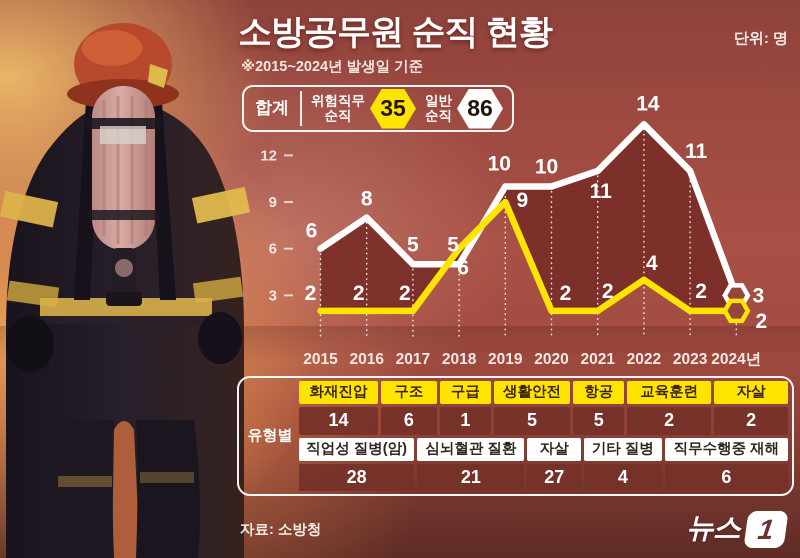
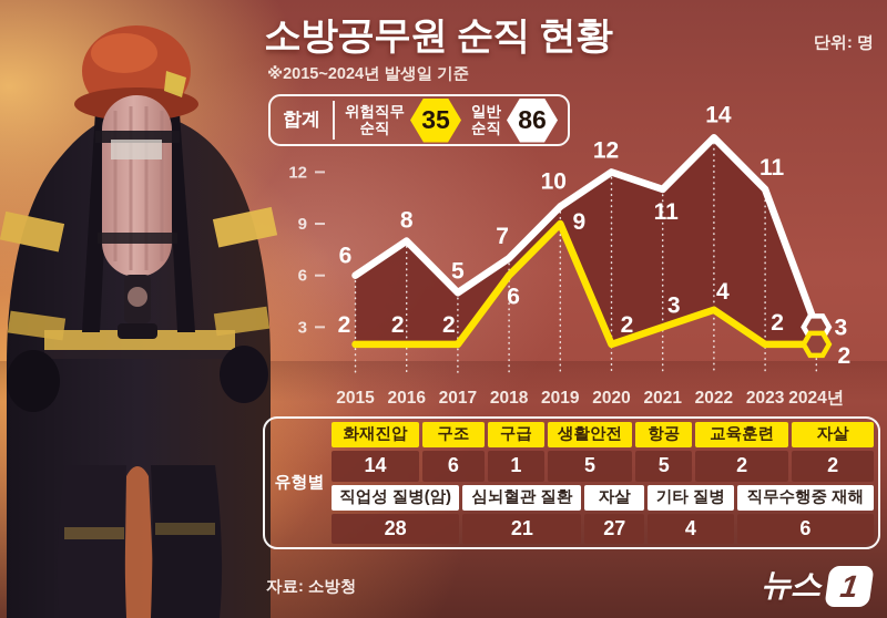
일반 순직/2018: 5 -> 7
일반 순직/2020: 10 -> 12
위험직무 순직/2021: 2 -> 3
